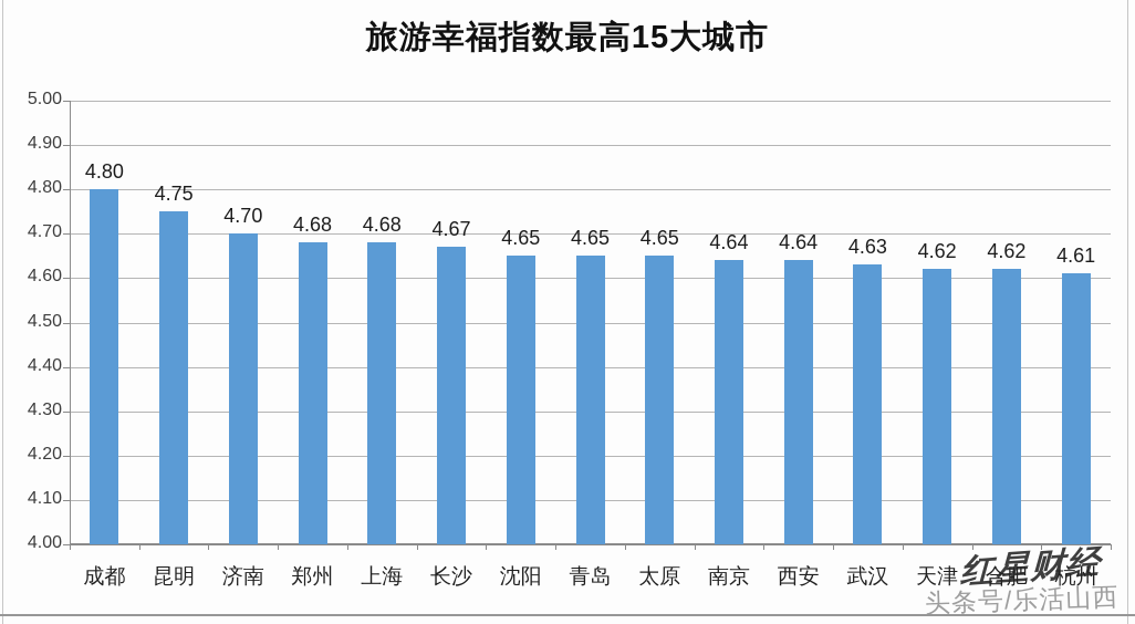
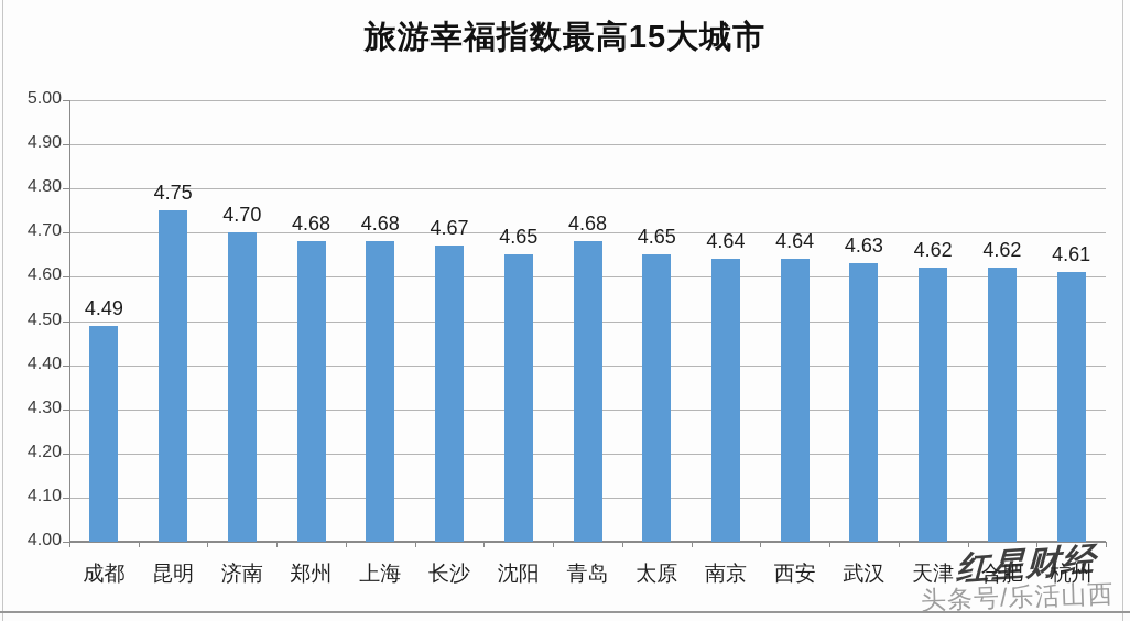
成都: 4.80 -> 4.49
青岛: 4.65 -> 4.68
